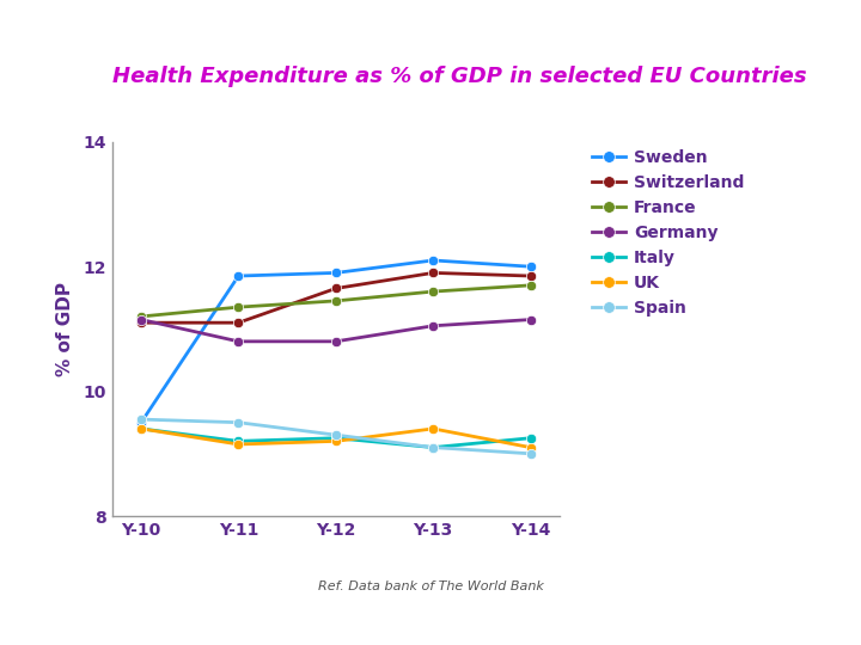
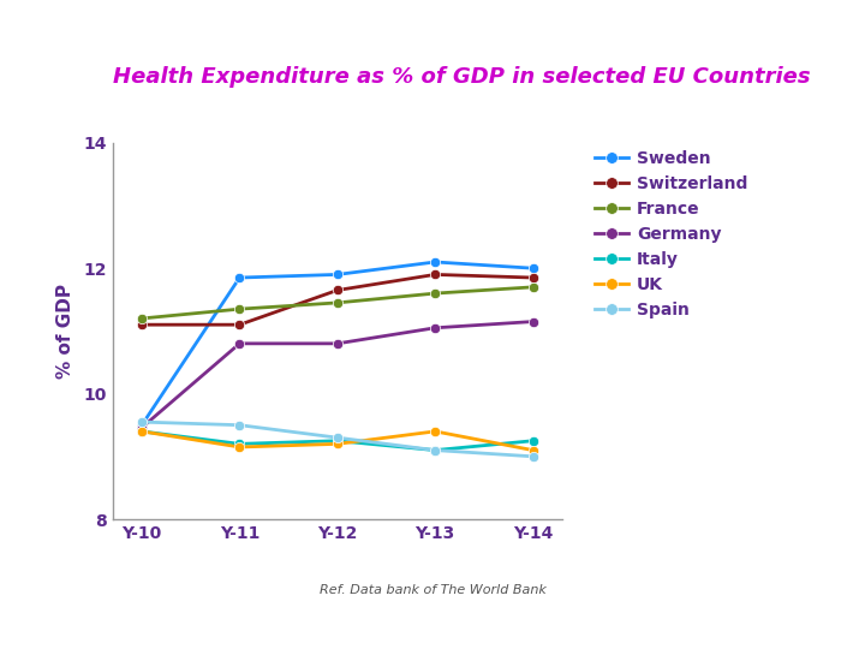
Germany/Y-10: 11.15 -> 9.46
